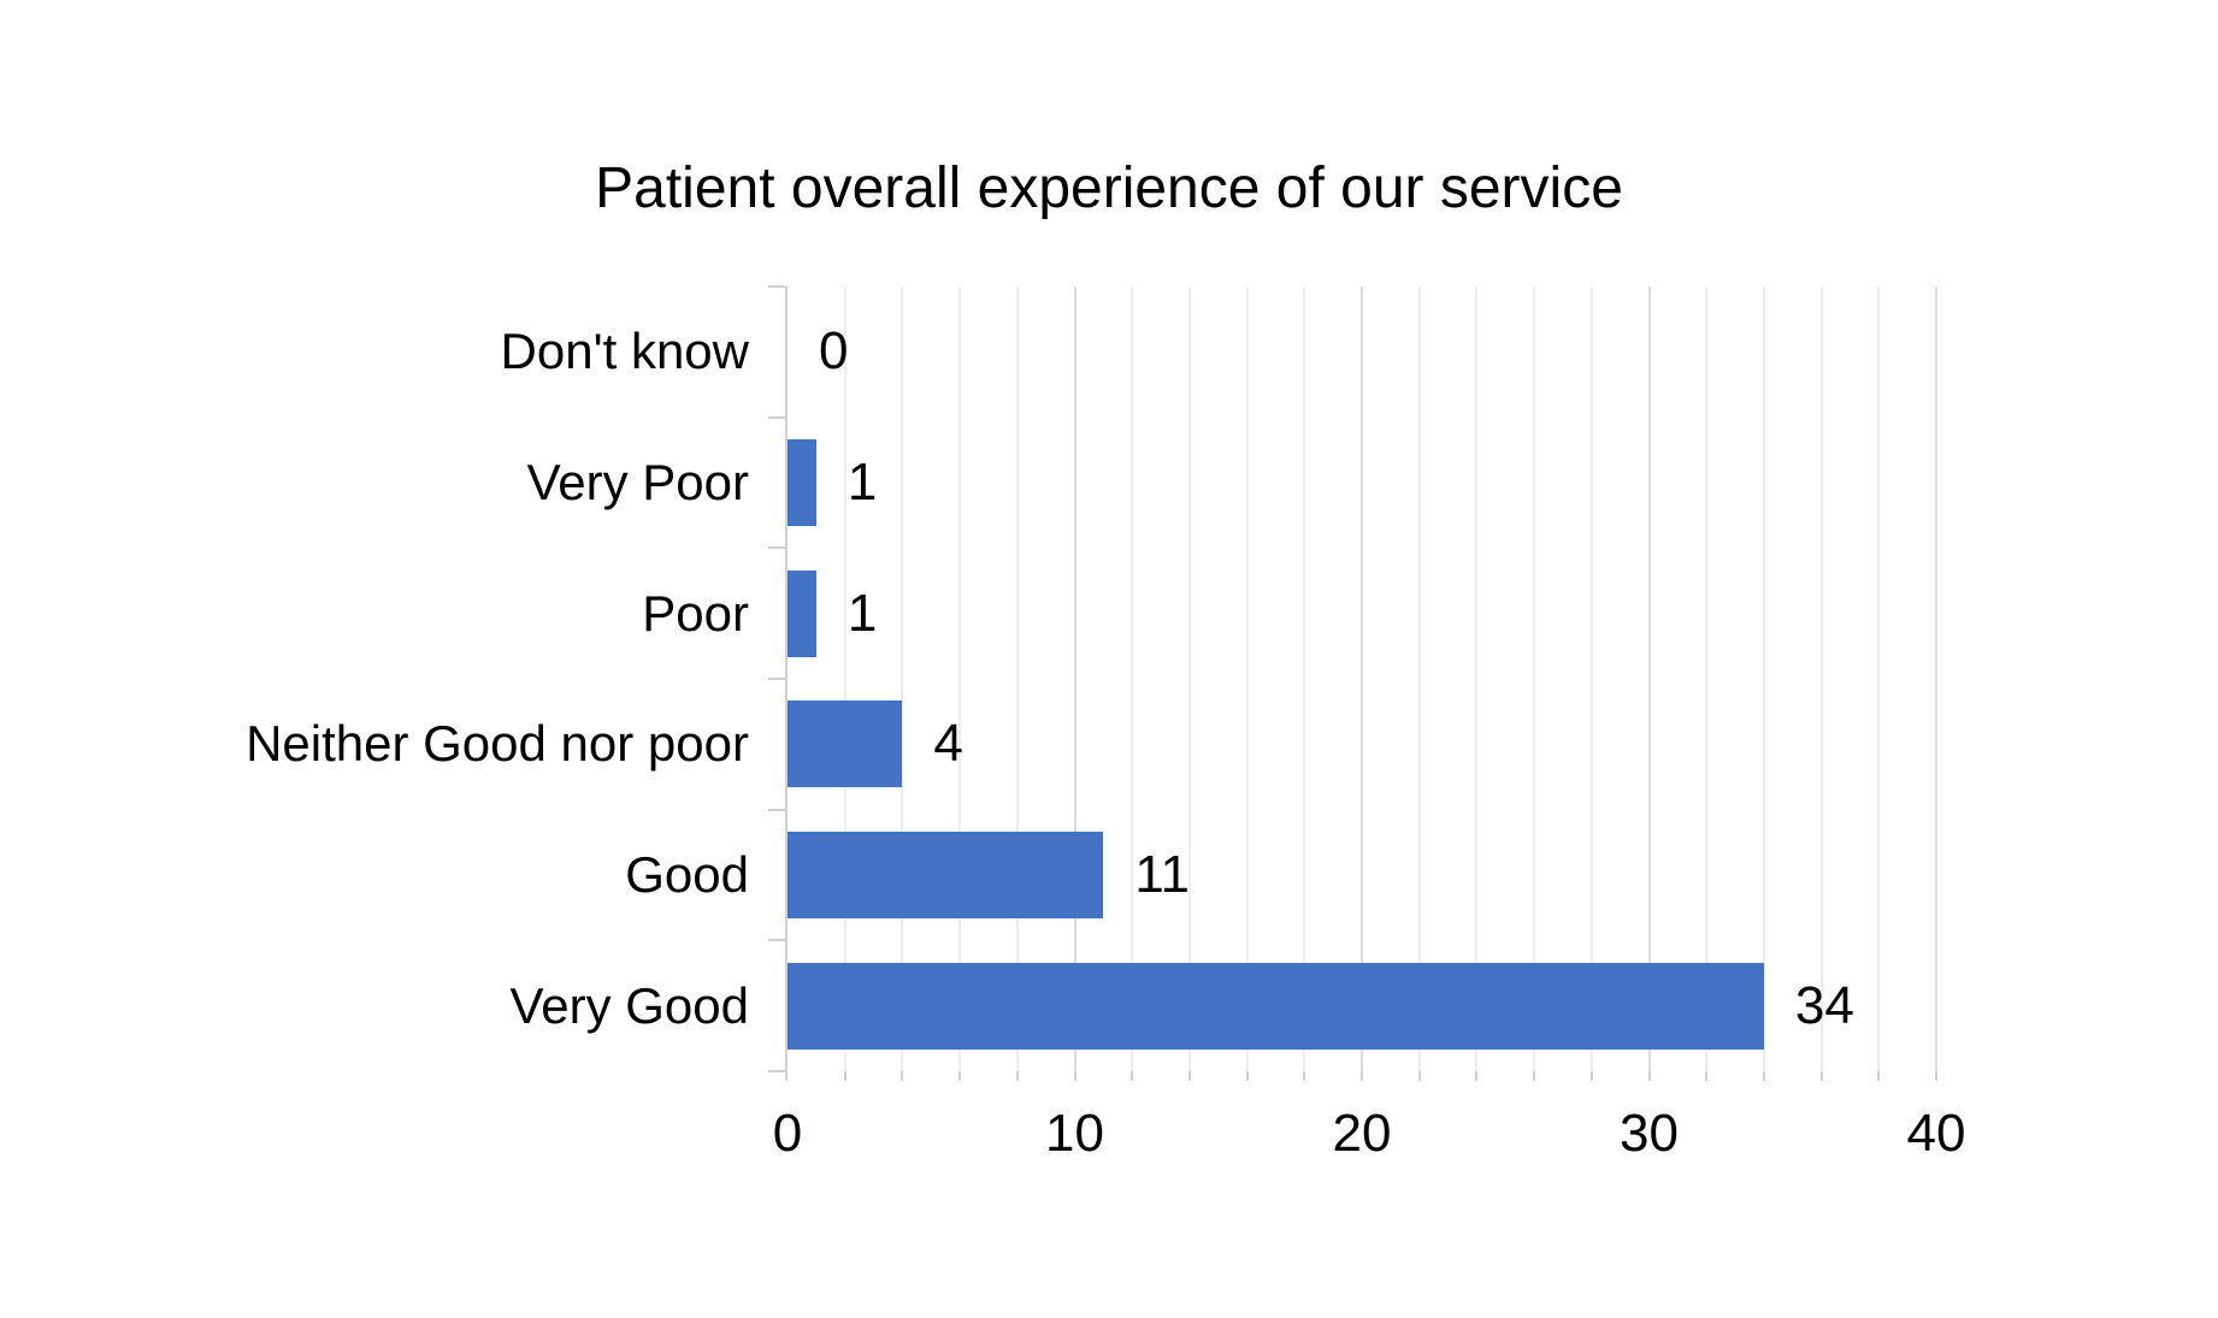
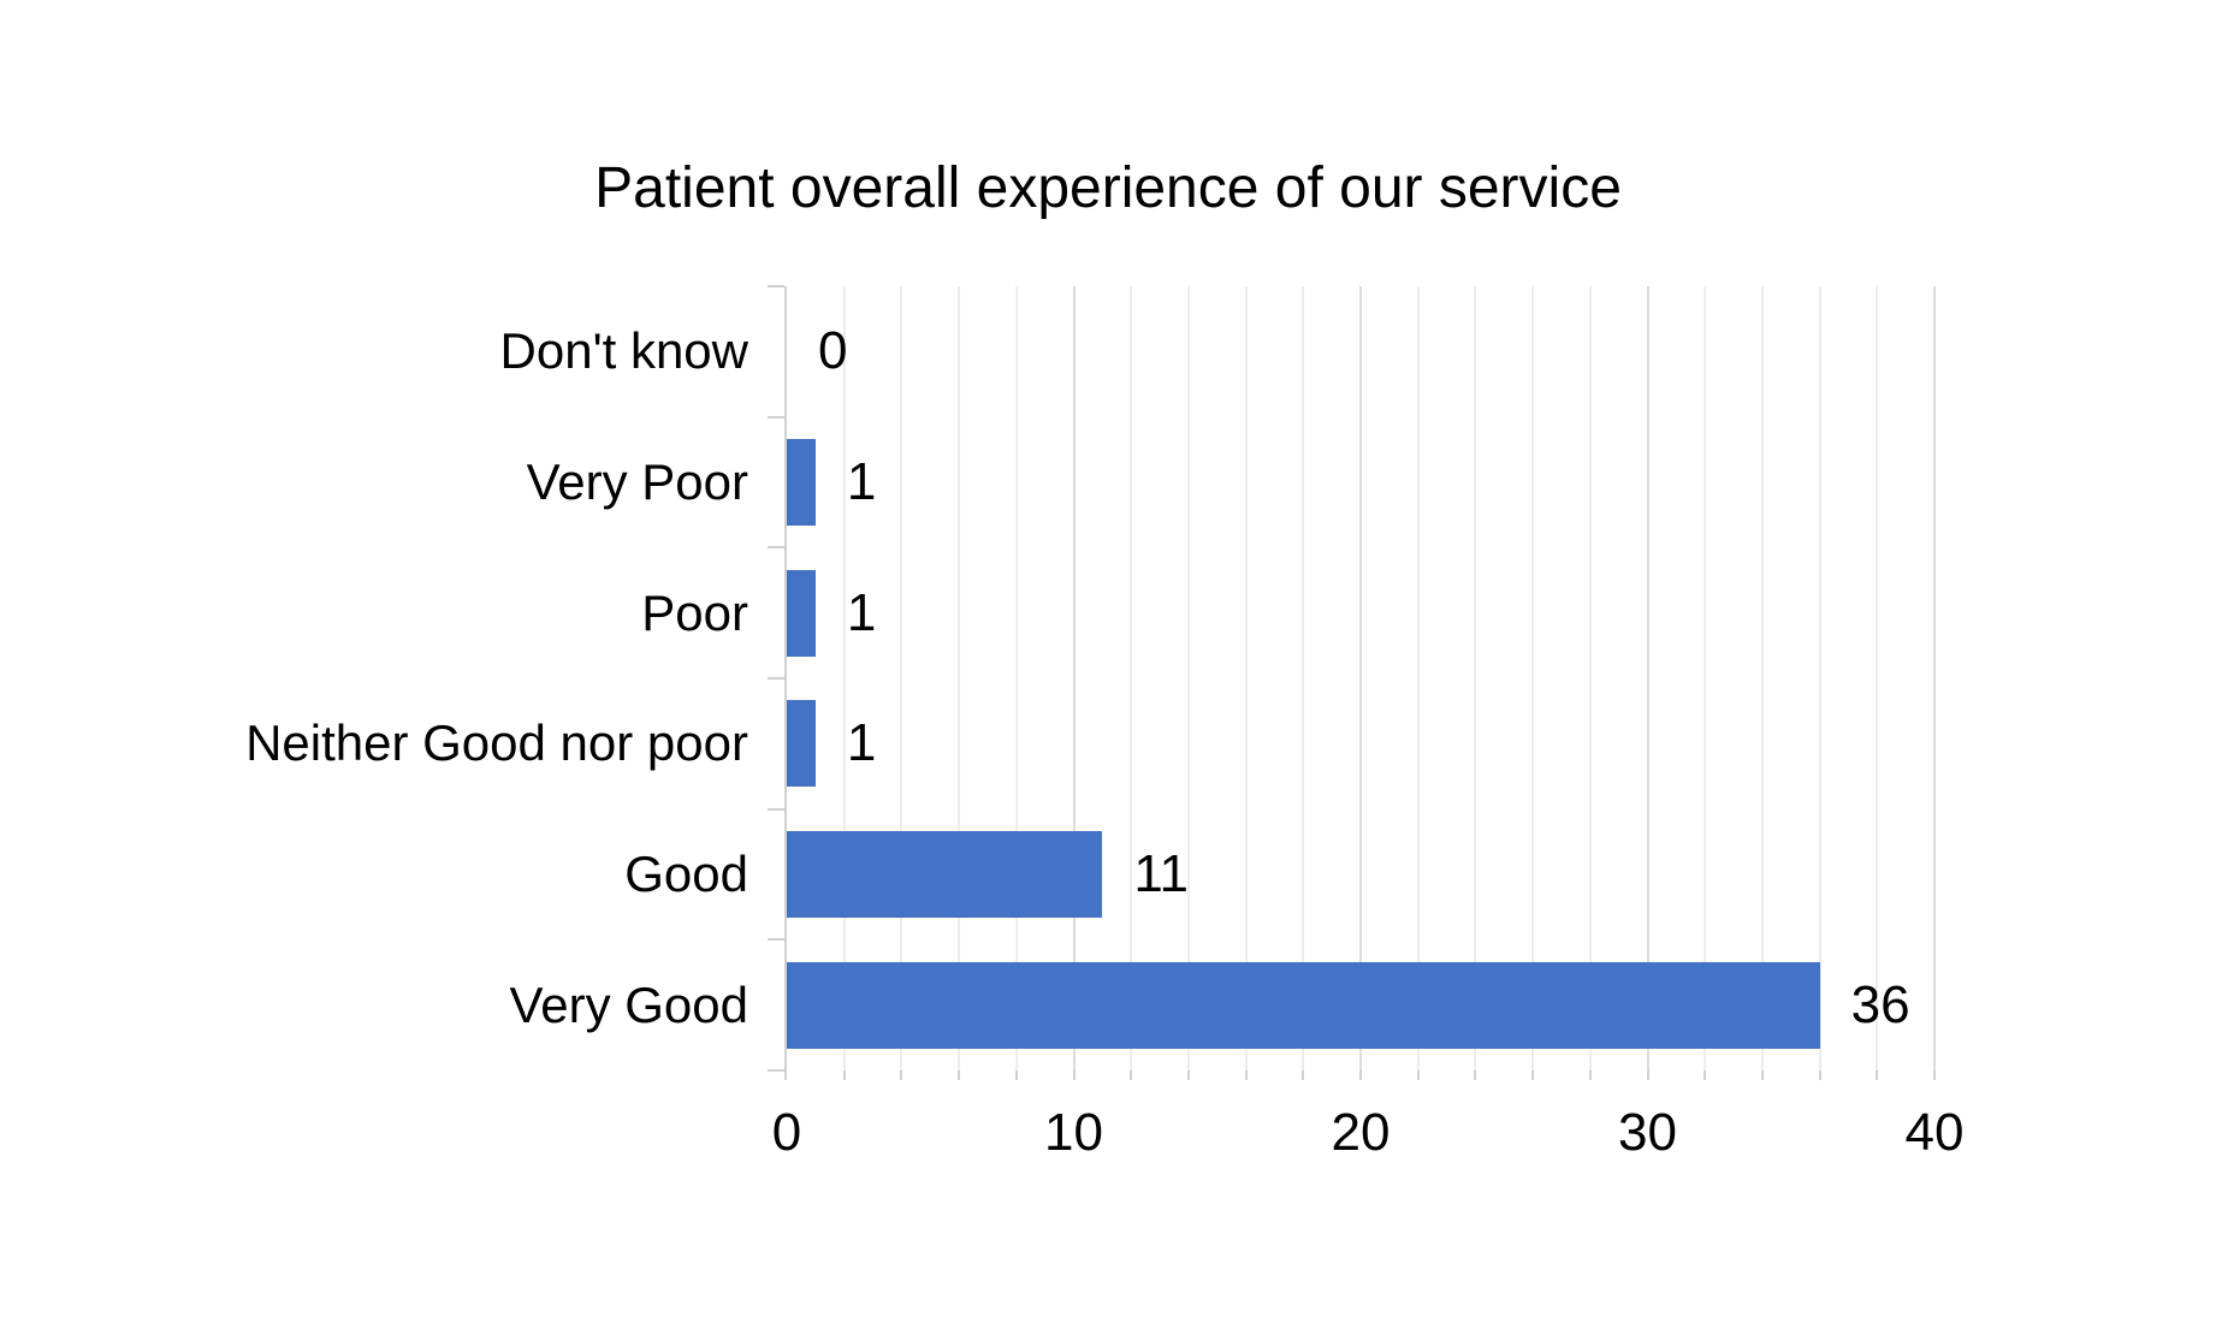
Neither Good nor poor: 4 -> 1
Very Good: 34 -> 36
